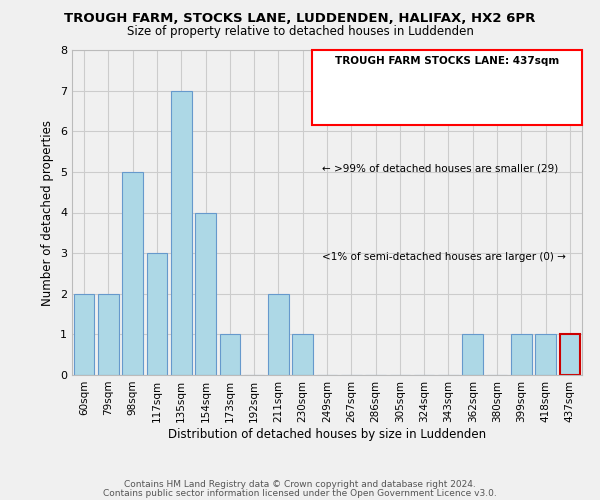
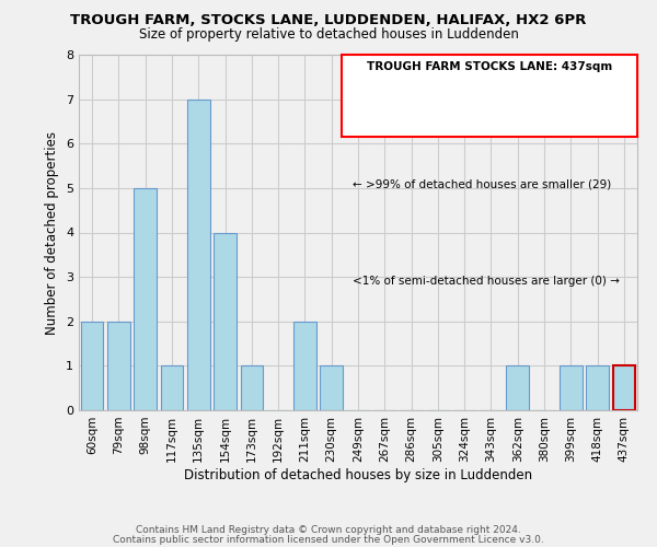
117sqm: 3 -> 1
